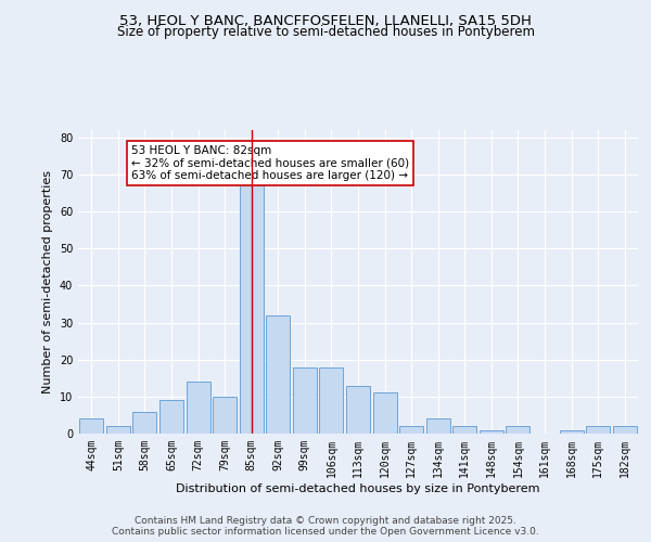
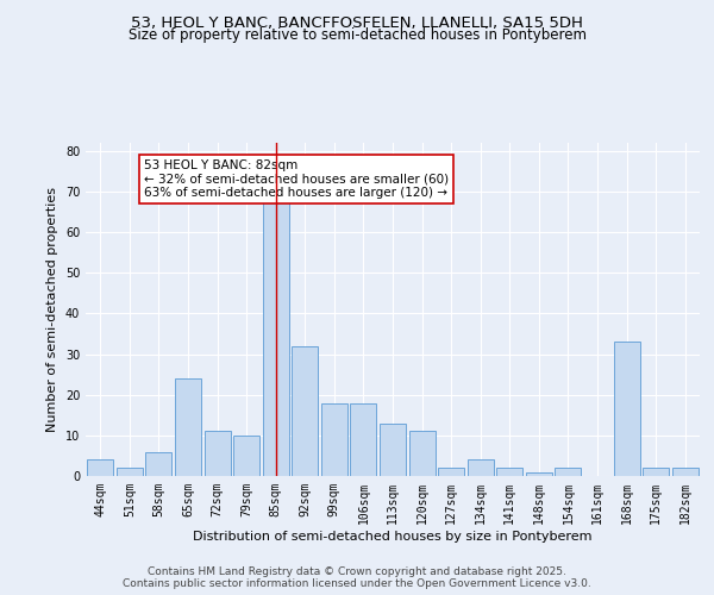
65sqm: 9 -> 24
72sqm: 14 -> 11
168sqm: 1 -> 33
